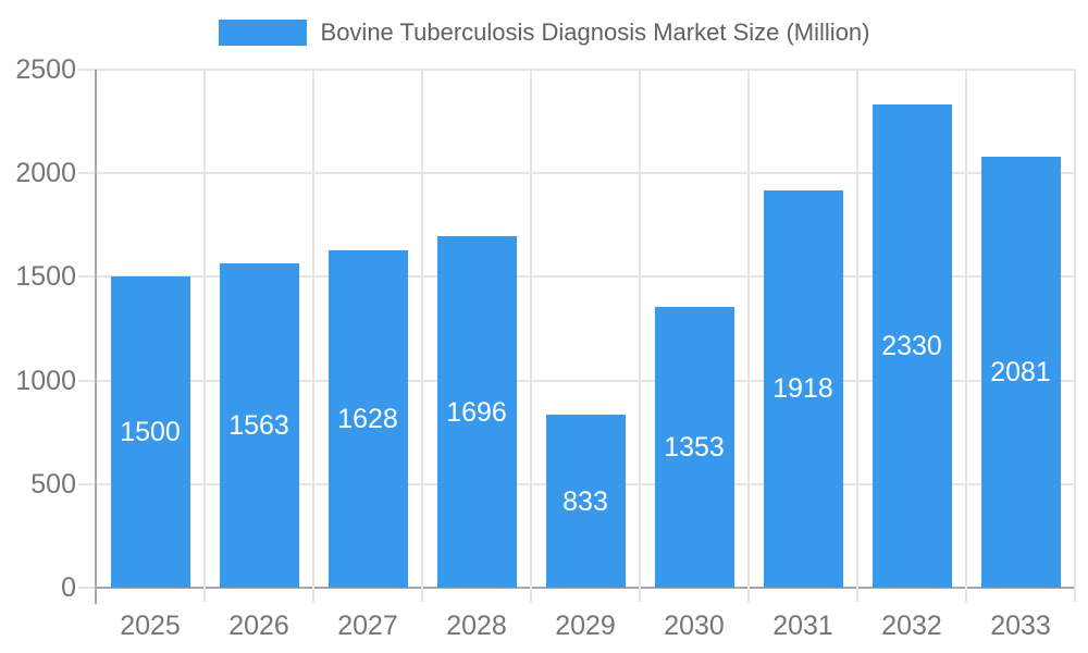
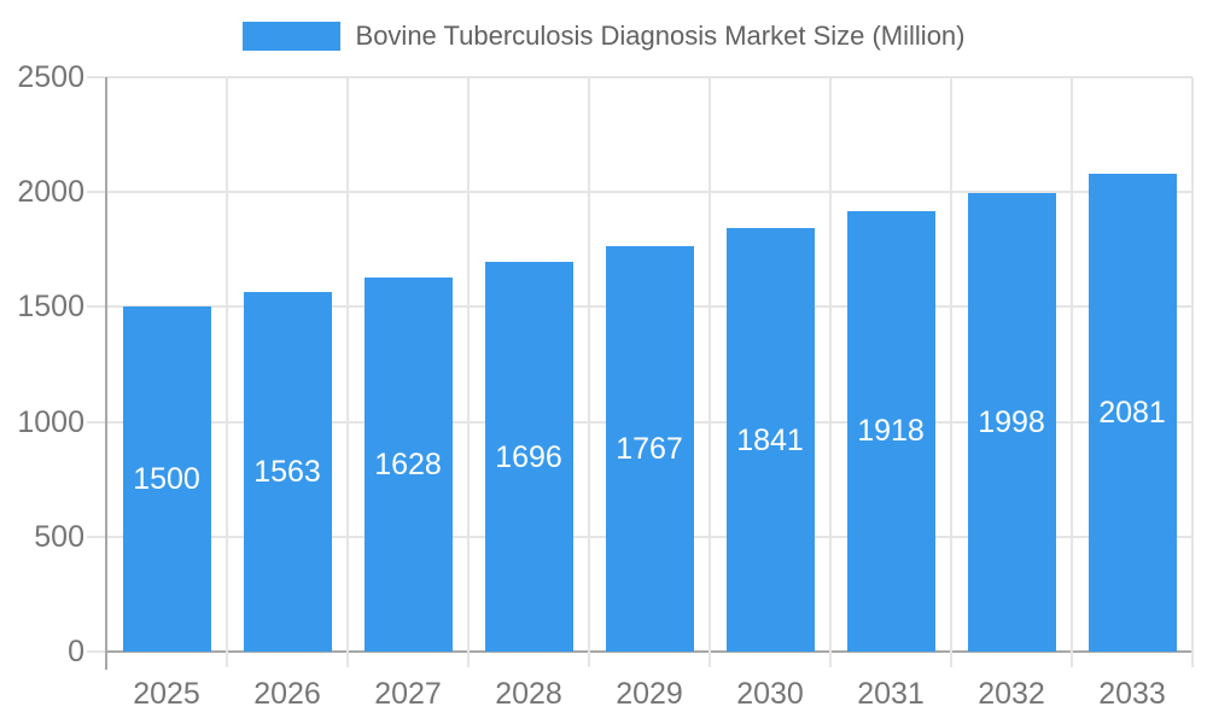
2029: 833 -> 1767
2030: 1353 -> 1841
2032: 2330 -> 1998
